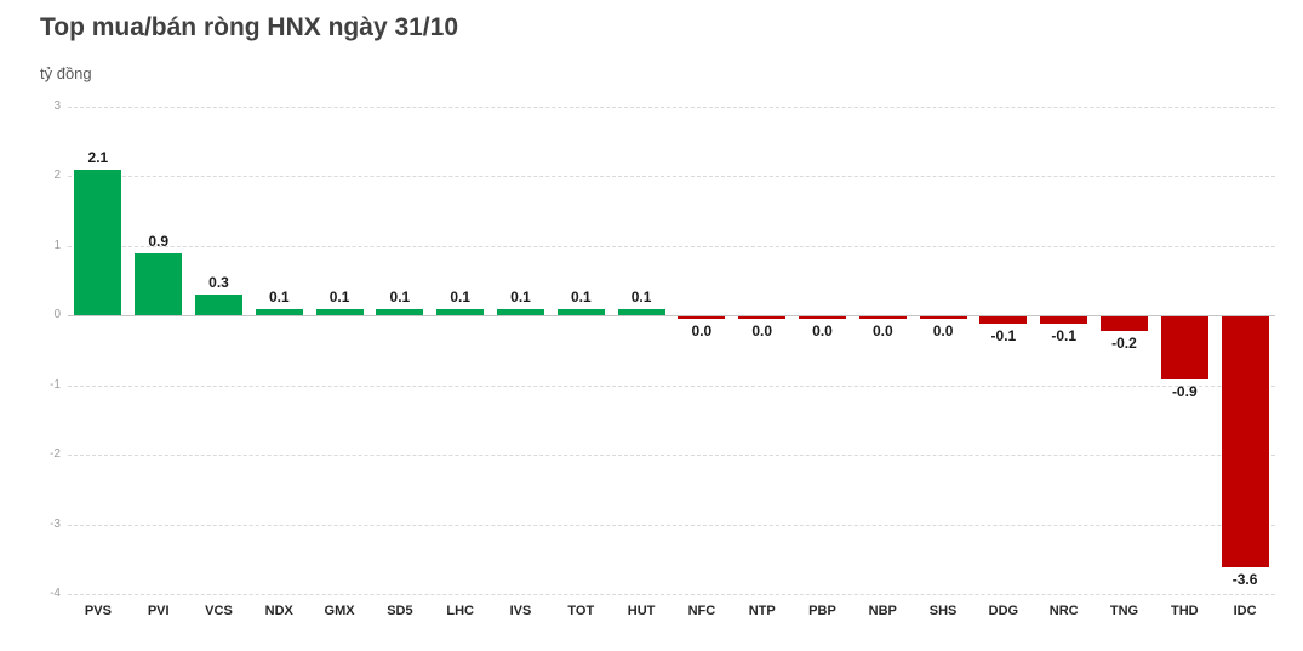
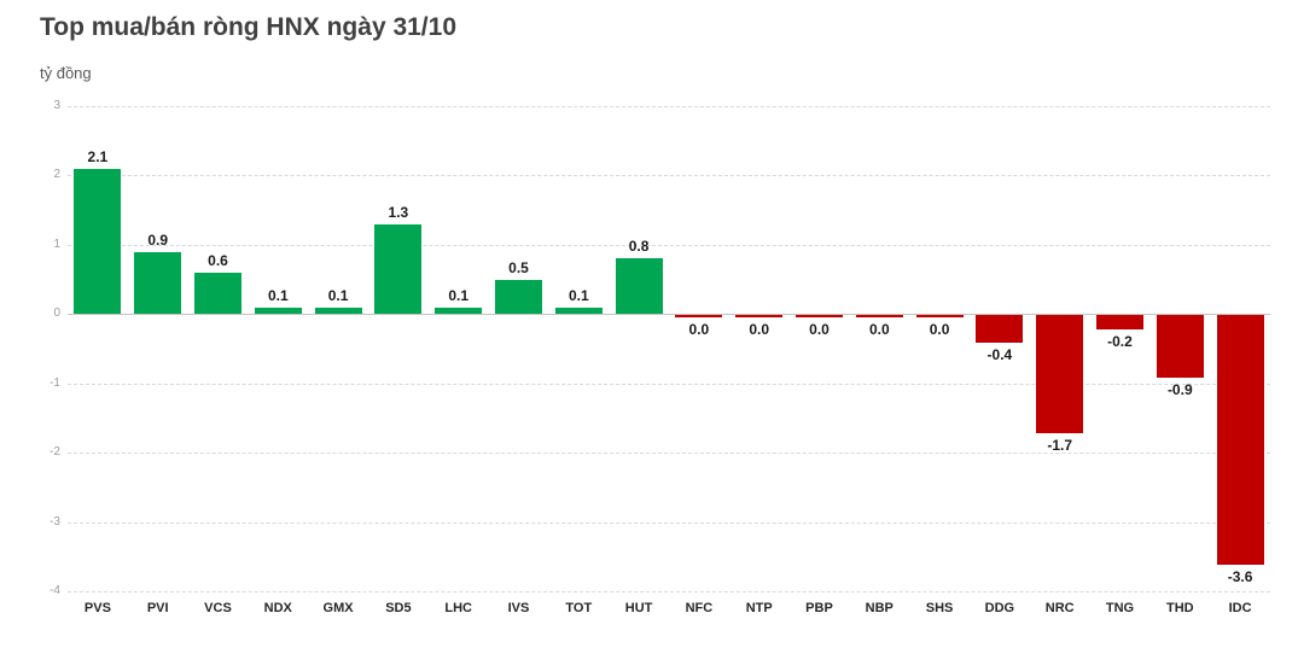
VCS: 0.3 -> 0.6
SD5: 0.1 -> 1.3
IVS: 0.1 -> 0.5
HUT: 0.1 -> 0.8
DDG: -0.1 -> -0.4
NRC: -0.1 -> -1.7
